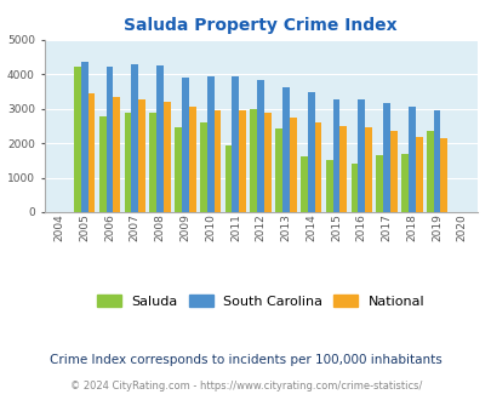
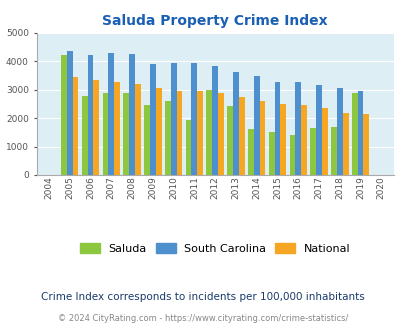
Saluda/2019: 2340 -> 2900
